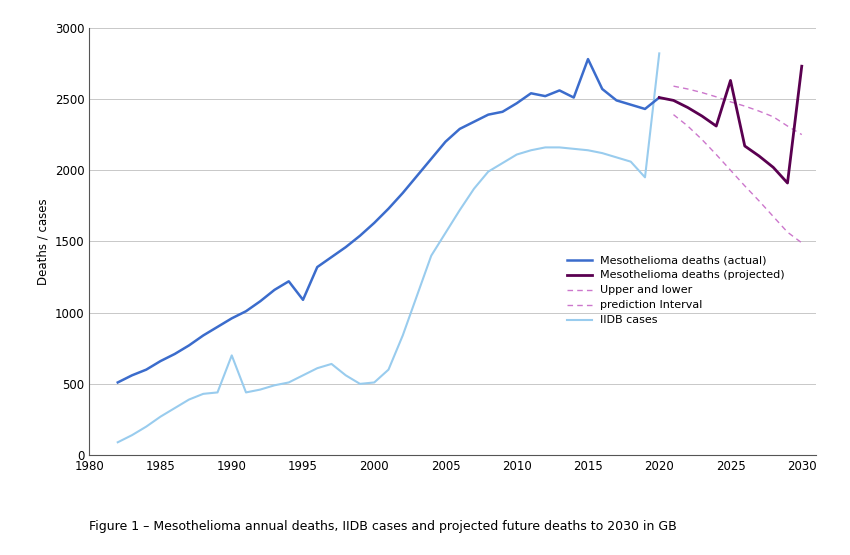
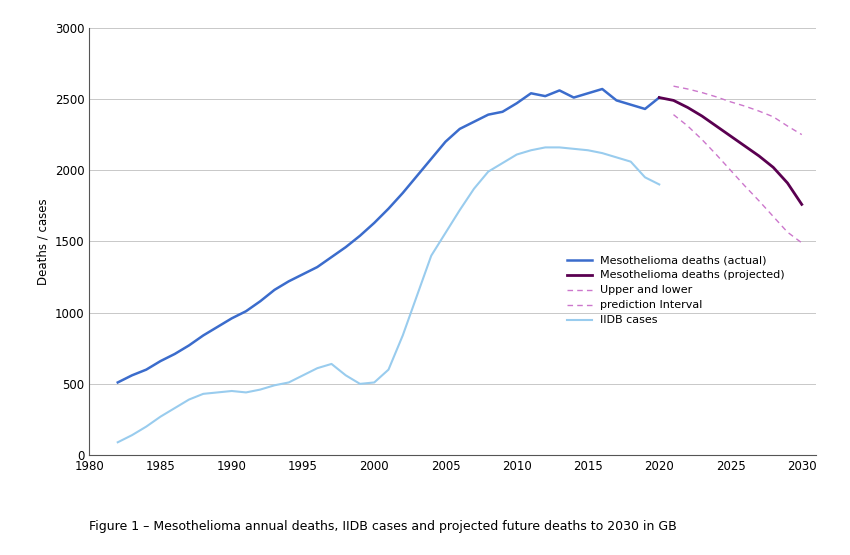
IIDB cases/1990: 700 -> 450
Mesothelioma deaths (actual)/1995: 1090 -> 1270
Mesothelioma deaths (actual)/2015: 2780 -> 2540
IIDB cases/2020: 2820 -> 1900
Mesothelioma deaths (projected)/2025: 2630 -> 2240
Mesothelioma deaths (projected)/2030: 2730 -> 1760
